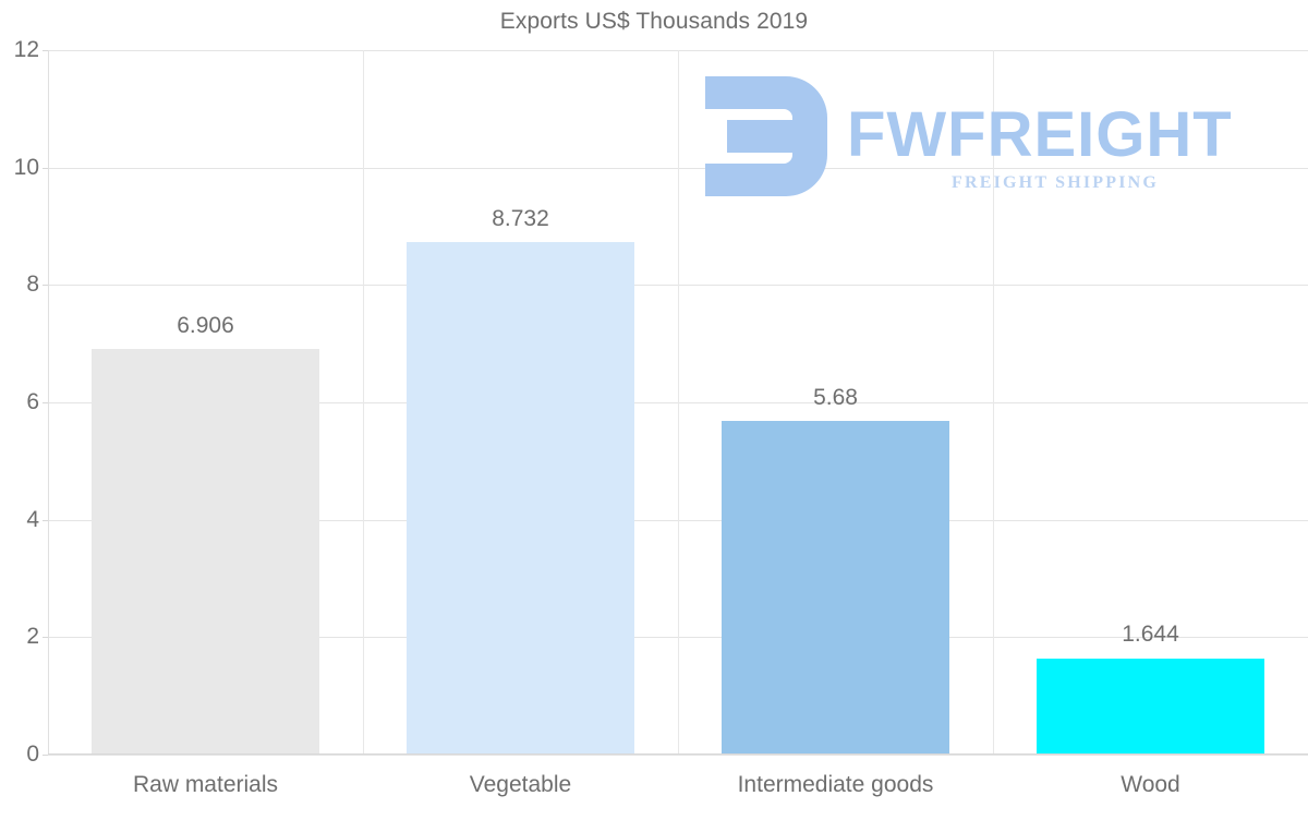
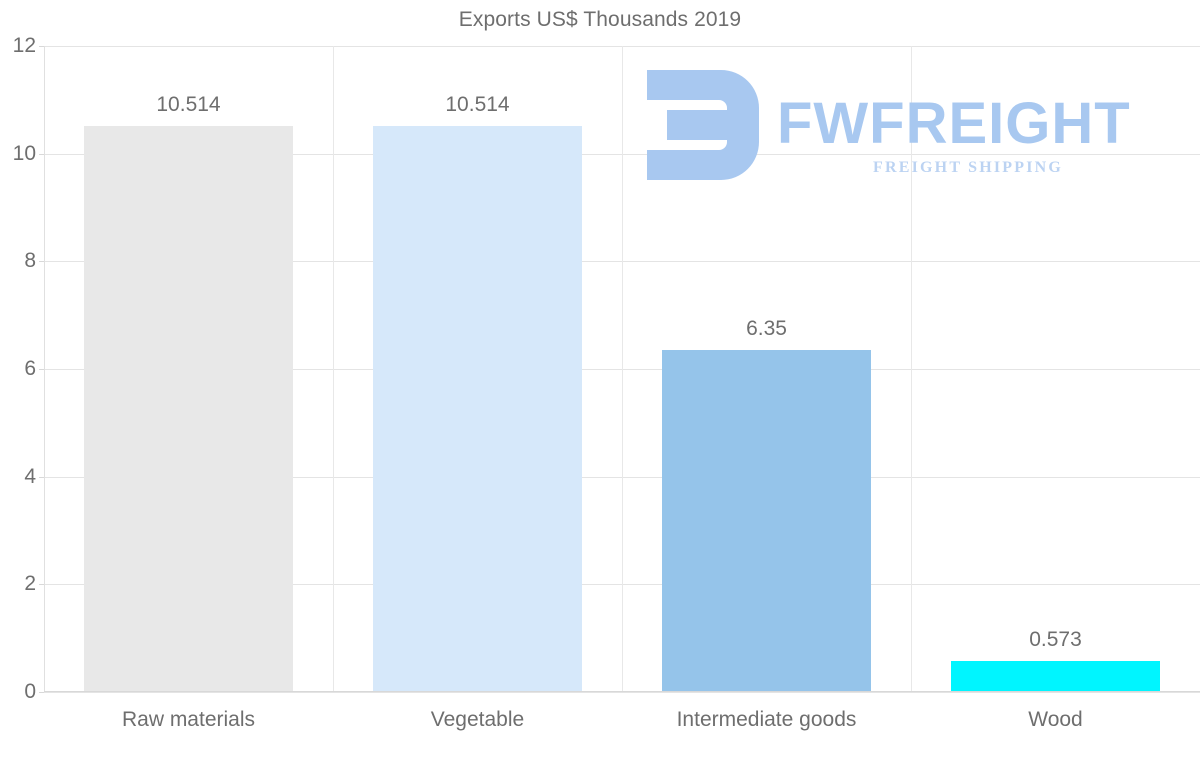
Raw materials: 6.906 -> 10.514
Vegetable: 8.732 -> 10.514
Intermediate goods: 5.68 -> 6.35
Wood: 1.644 -> 0.573
